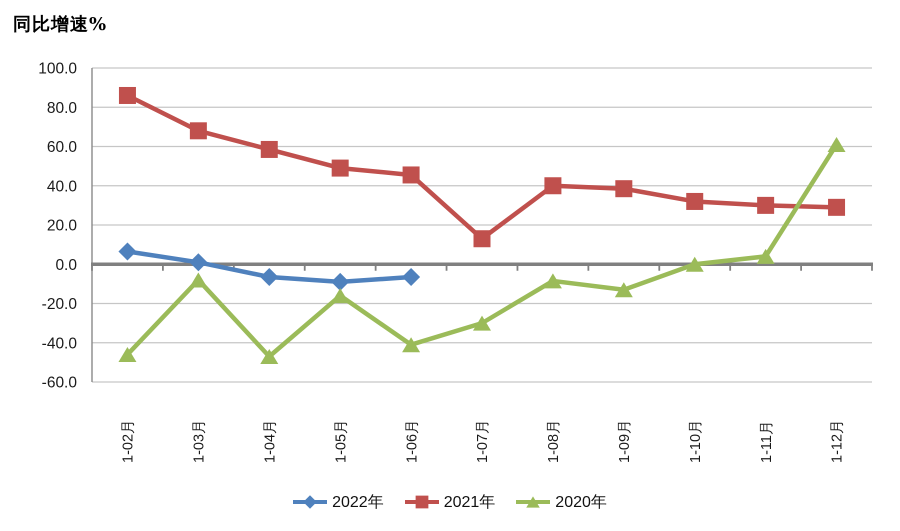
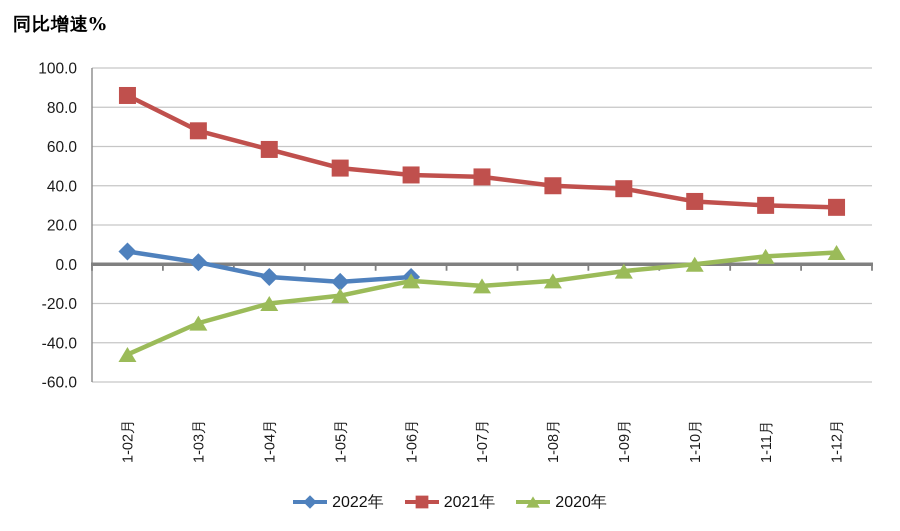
2020年/1-03月: -8 -> -30
2020年/1-04月: -47 -> -20
2020年/1-06月: -41 -> -8
2021年/1-07月: 13 -> 44
2020年/1-07月: -30 -> -11
2020年/1-09月: -13 -> -4
2020年/1-12月: 61 -> 6
